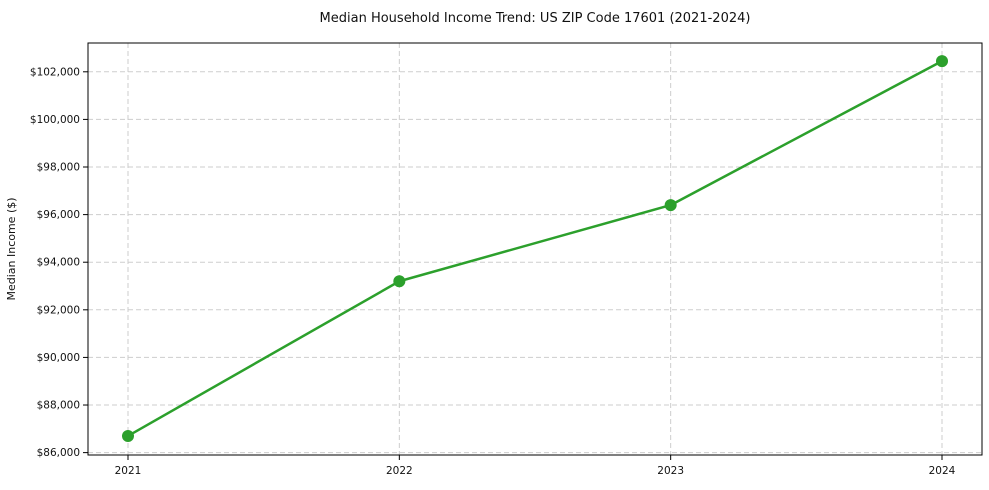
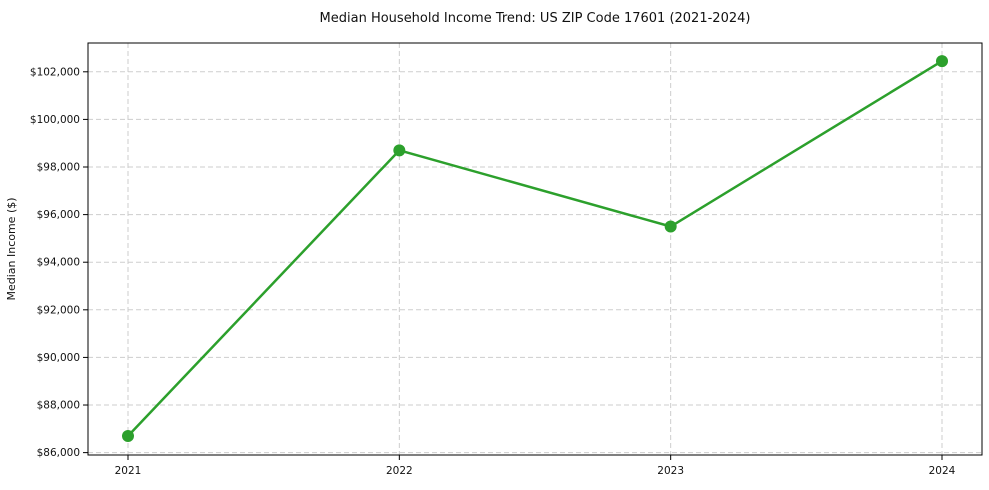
2022: $93200 -> $98700
2023: $96400 -> $95500
